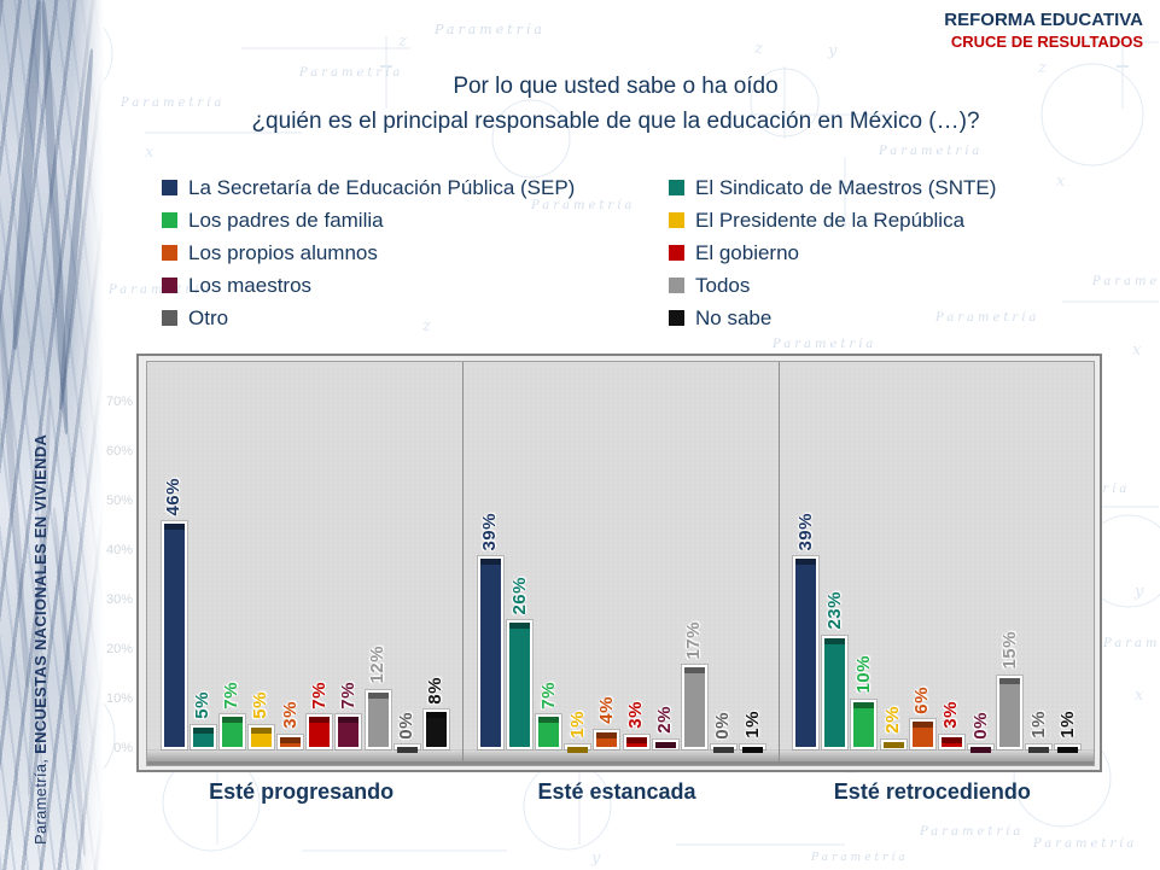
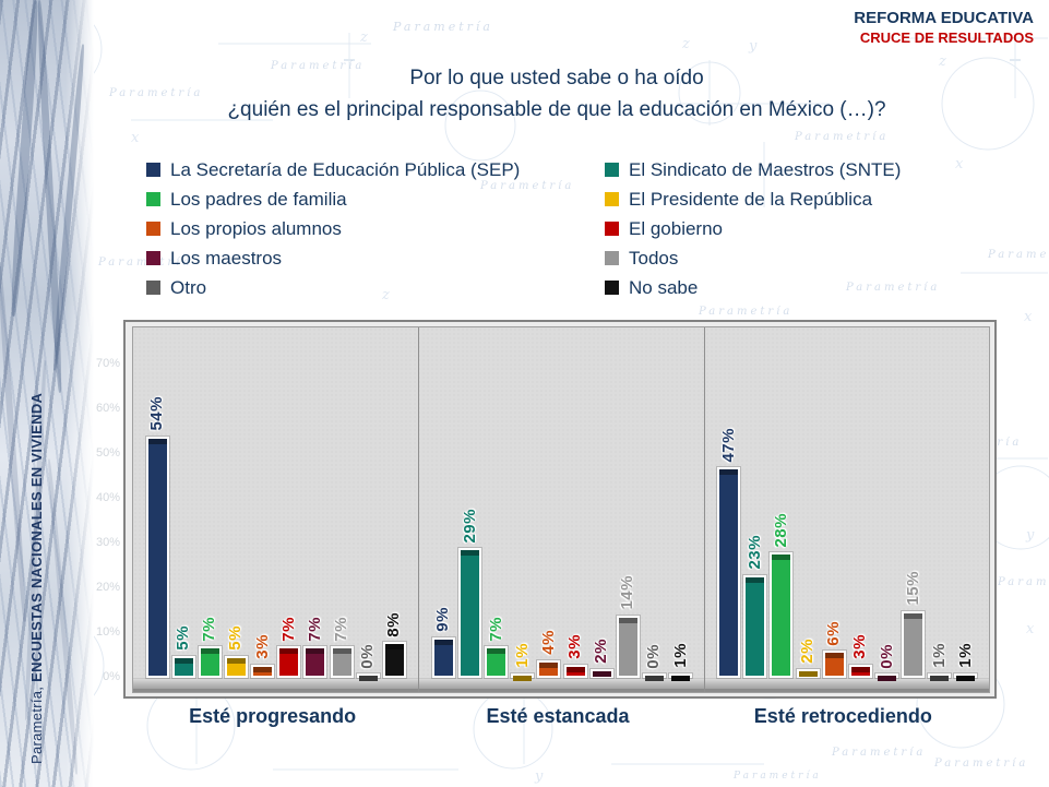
La Secretaría de Educación Pública (SEP)/Esté progresando: 46% -> 54%
Todos/Esté progresando: 12% -> 7%
La Secretaría de Educación Pública (SEP)/Esté estancada: 39% -> 9%
El Sindicato de Maestros (SNTE)/Esté estancada: 26% -> 29%
Todos/Esté estancada: 17% -> 14%
La Secretaría de Educación Pública (SEP)/Esté retrocediendo: 39% -> 47%
Los padres de familia/Esté retrocediendo: 10% -> 28%
